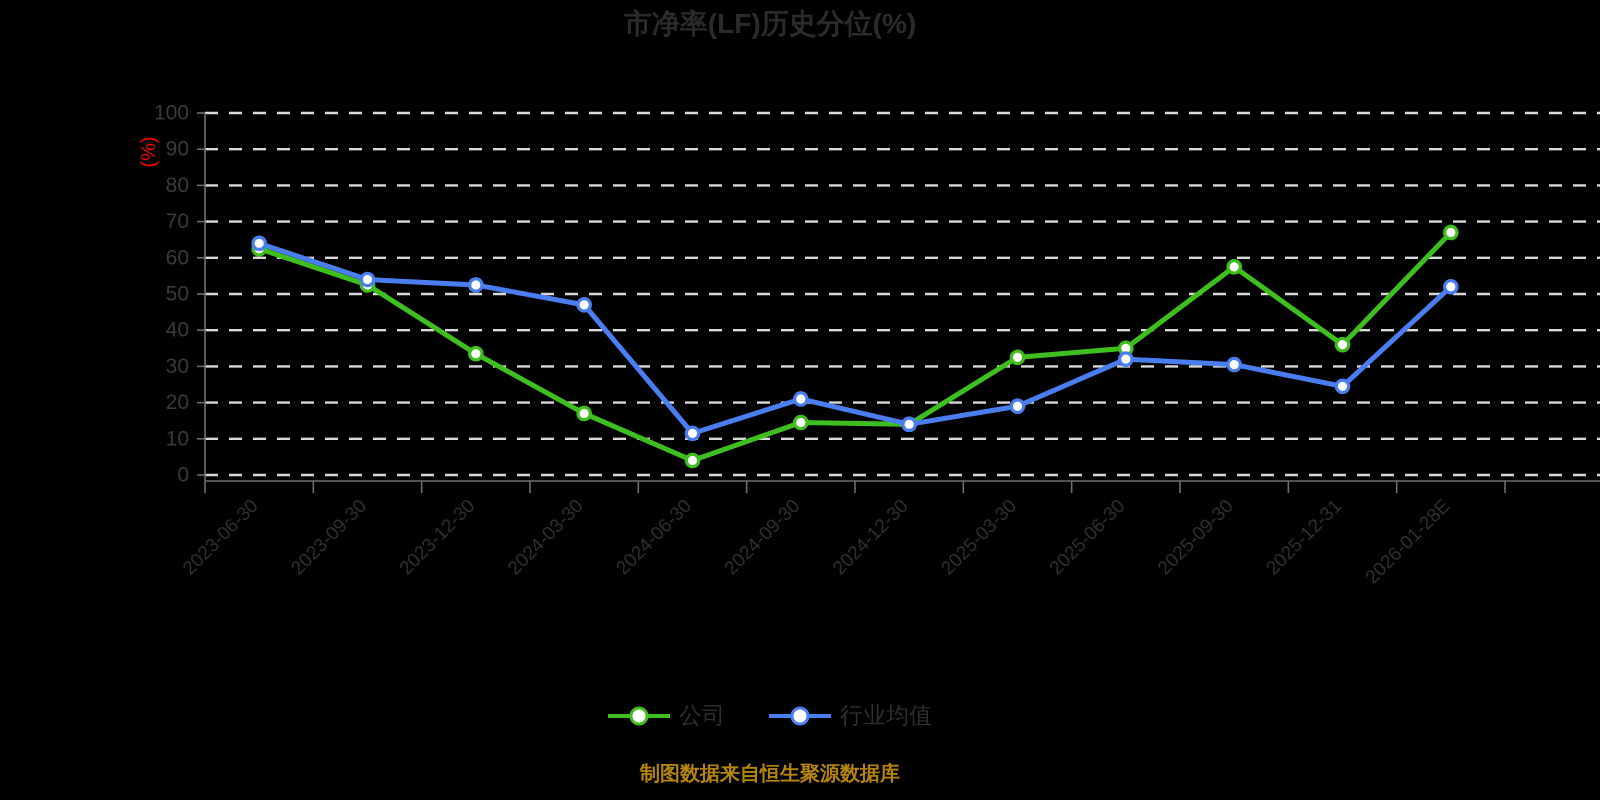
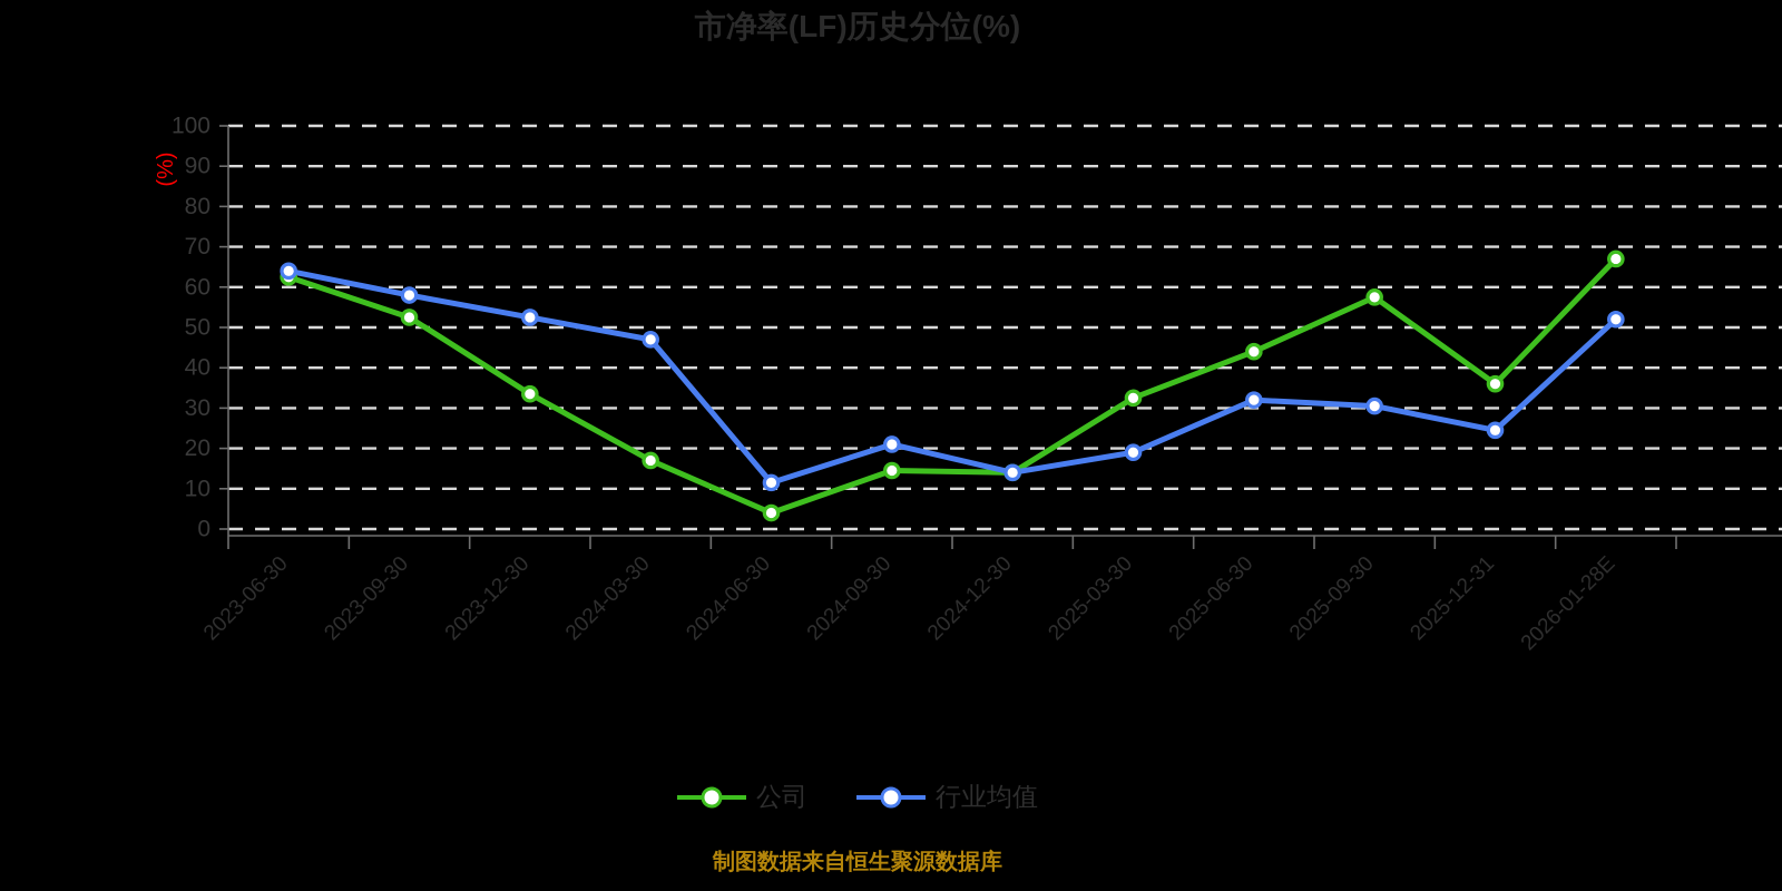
行业均值/2023-09-30: 54 -> 58
公司/2025-06-30: 35 -> 44
